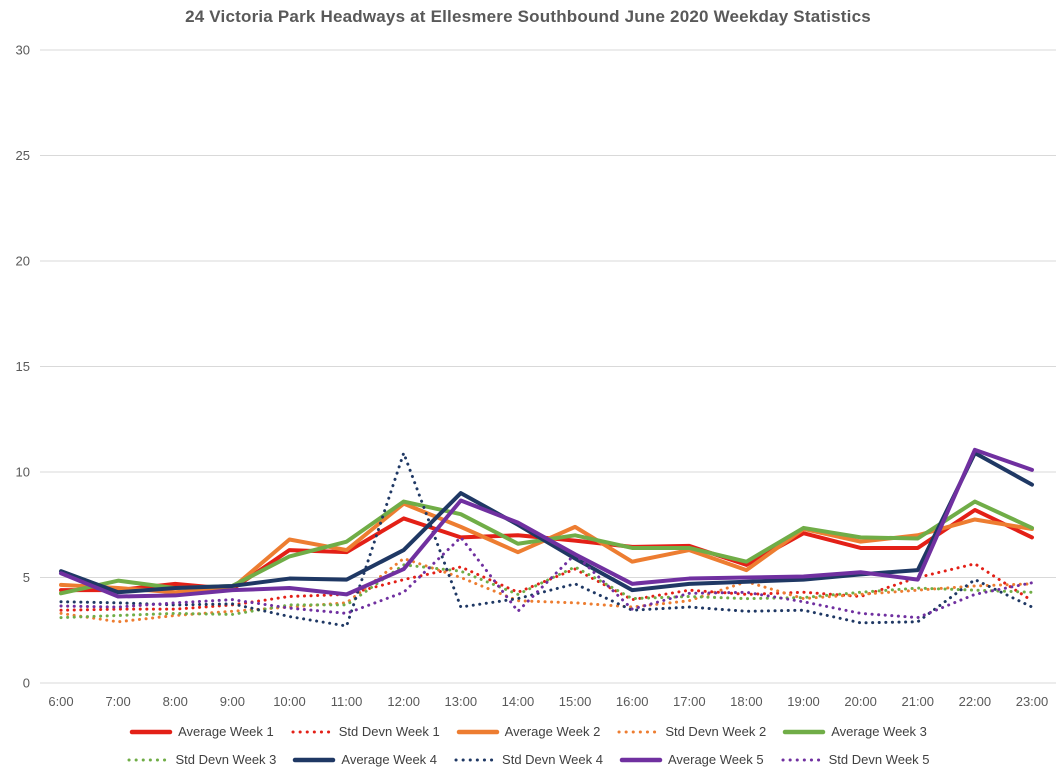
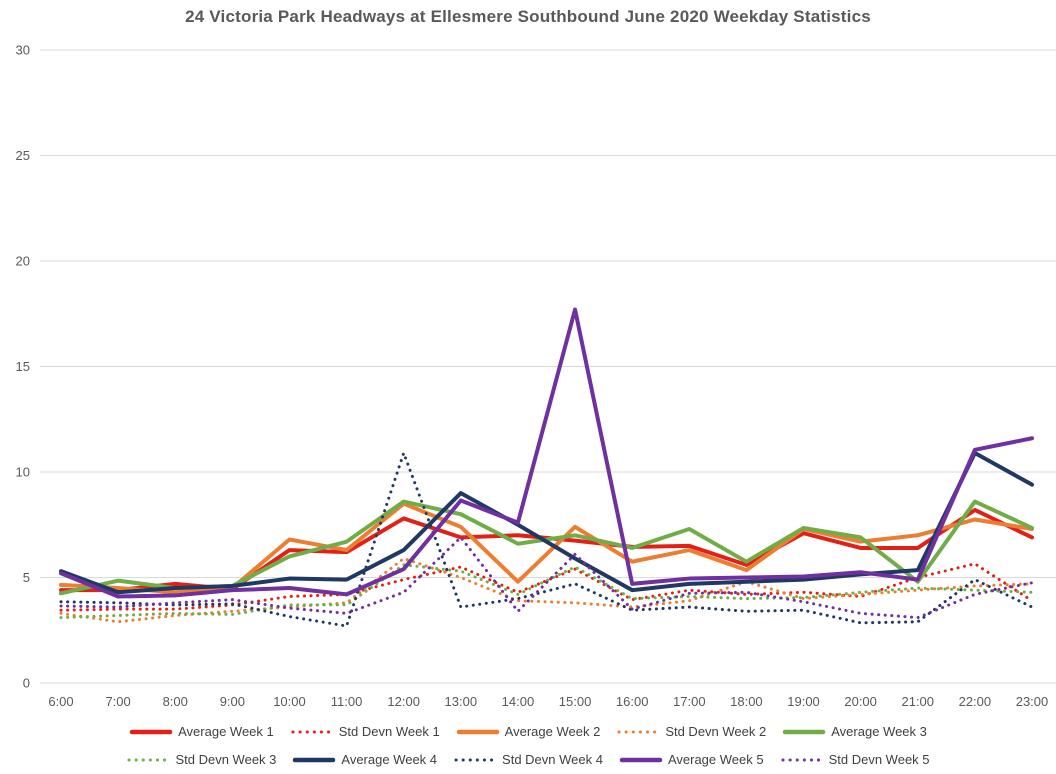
Average Week 2/14:00: 6.2 -> 4.8
Average Week 5/15:00: 6.1 -> 17.7
Average Week 3/17:00: 6.4 -> 7.3
Average Week 3/21:00: 6.8 -> 4.8
Average Week 5/23:00: 10.1 -> 11.6
